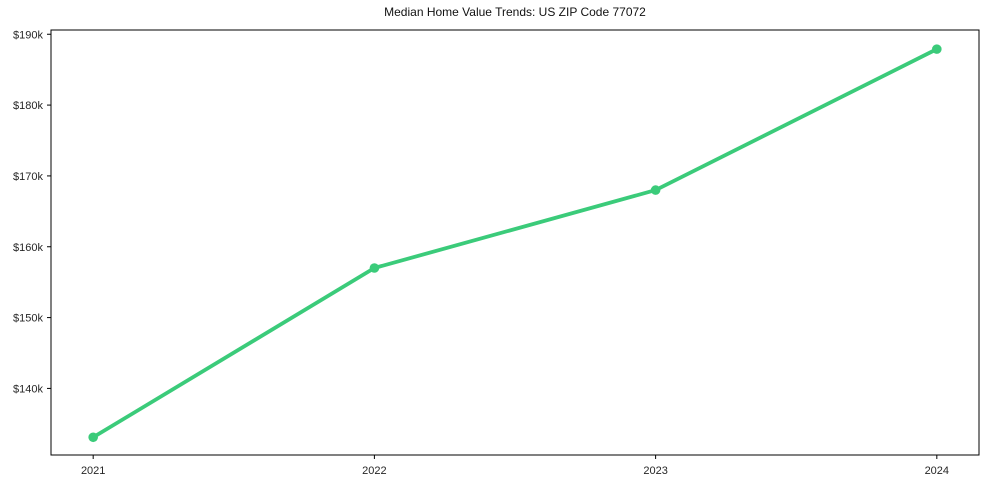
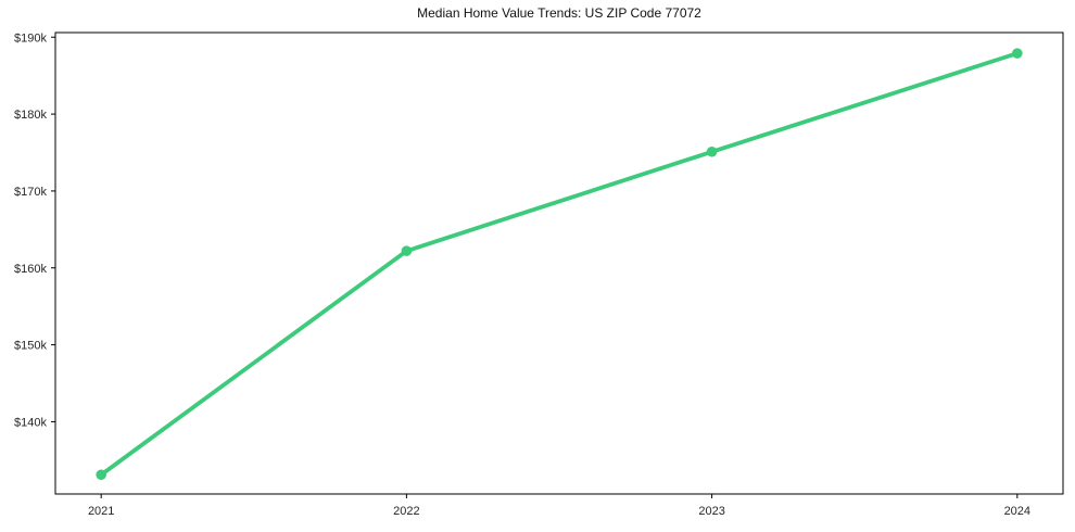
2022: $157k -> $162k
2023: $168k -> $175k
